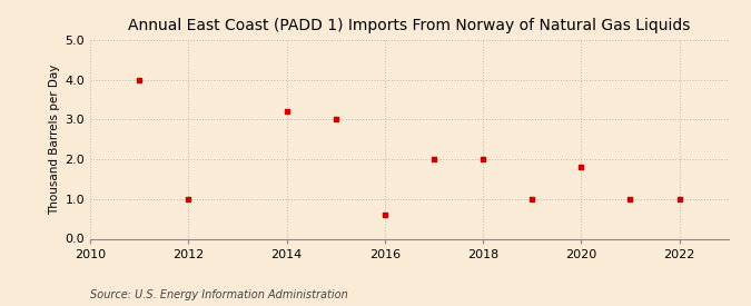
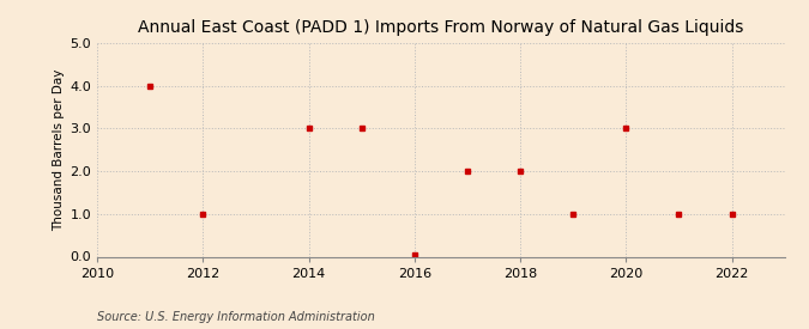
2014: 3.20 -> 3.00
2016: 0.60 -> 0.04
2020: 1.80 -> 3.00
